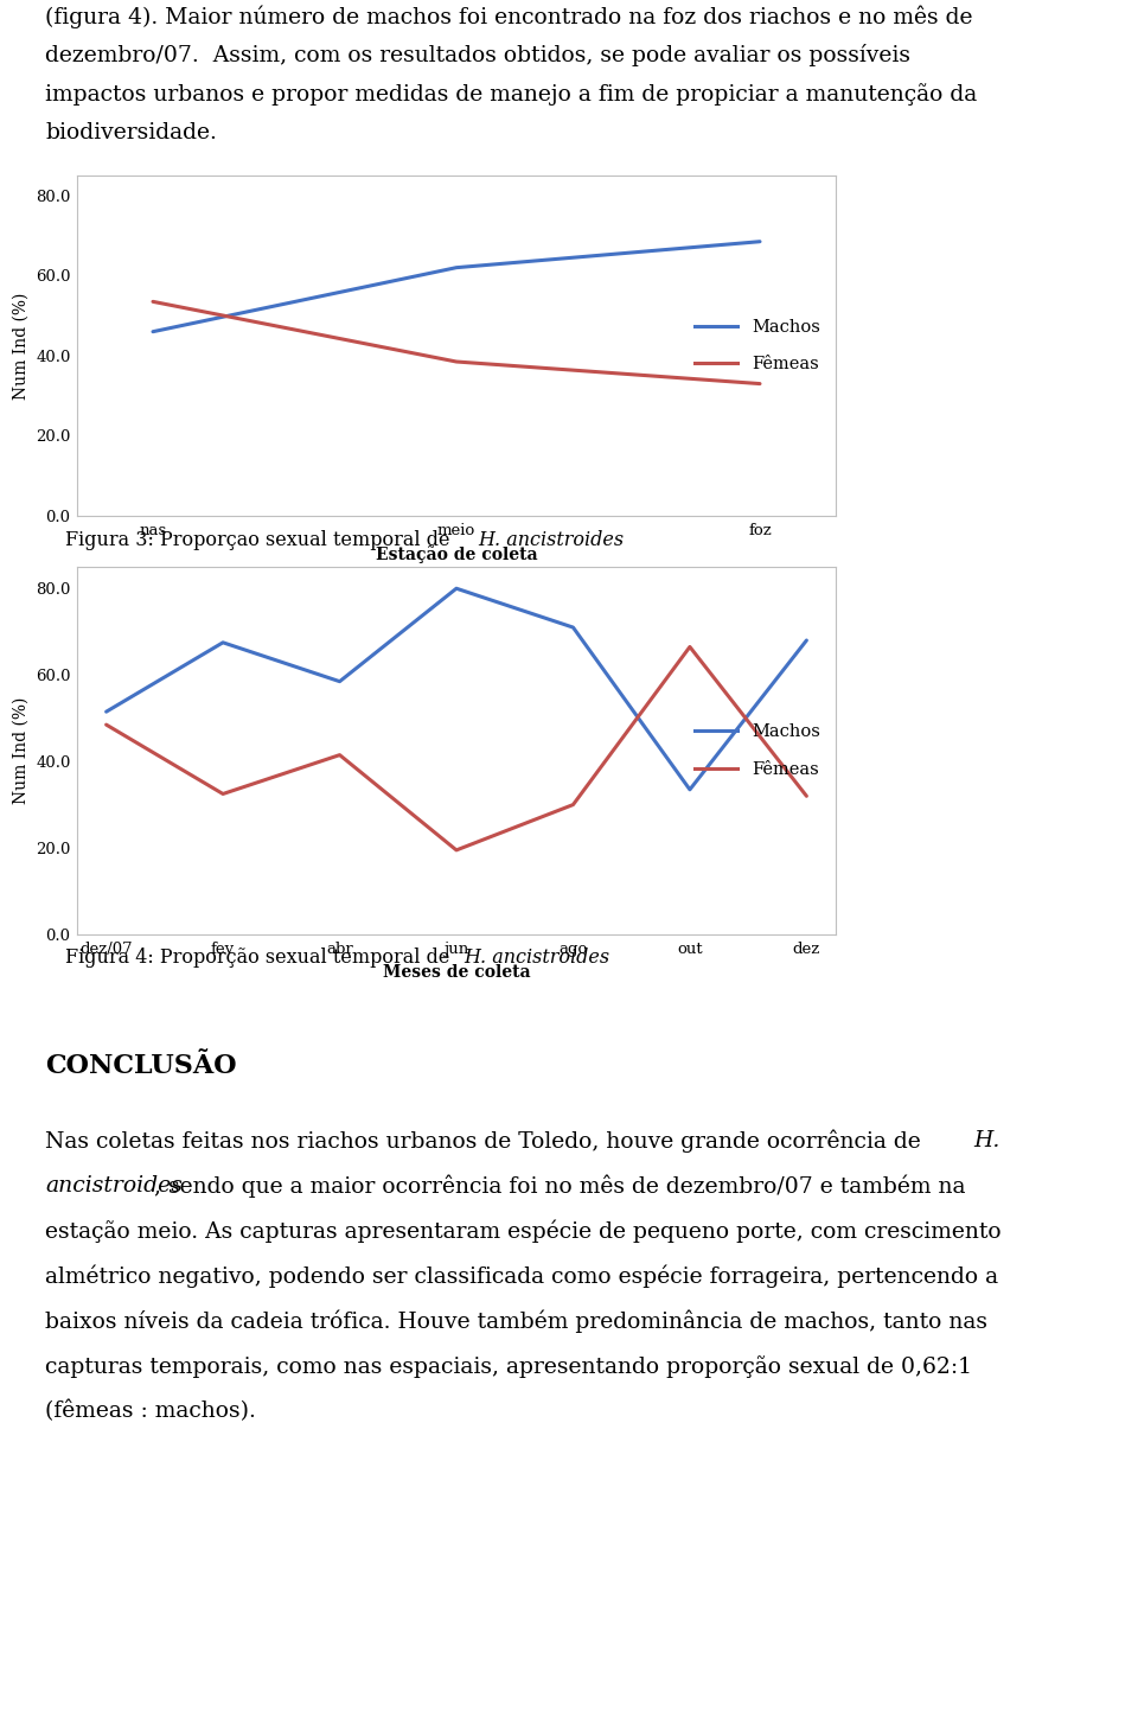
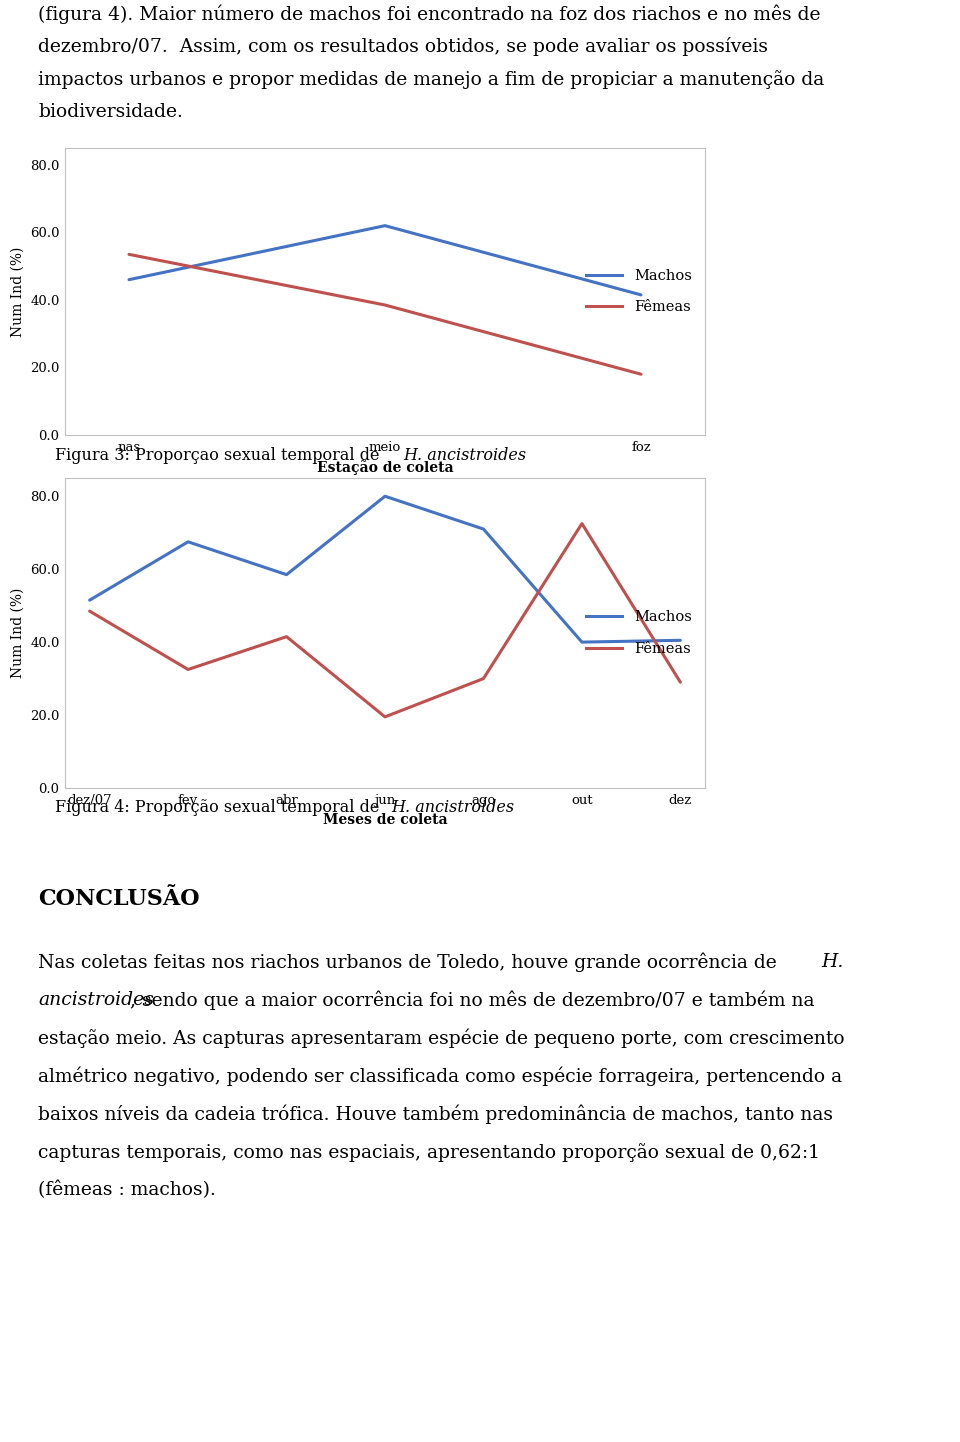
Machos/foz: 68.5 -> 41.5
Fêmeas/foz: 33.0 -> 18.0
Machos/out: 33.5 -> 40.0
Fêmeas/out: 66.5 -> 72.5
Machos/dez: 68.0 -> 40.5
Fêmeas/dez: 32.0 -> 29.0
